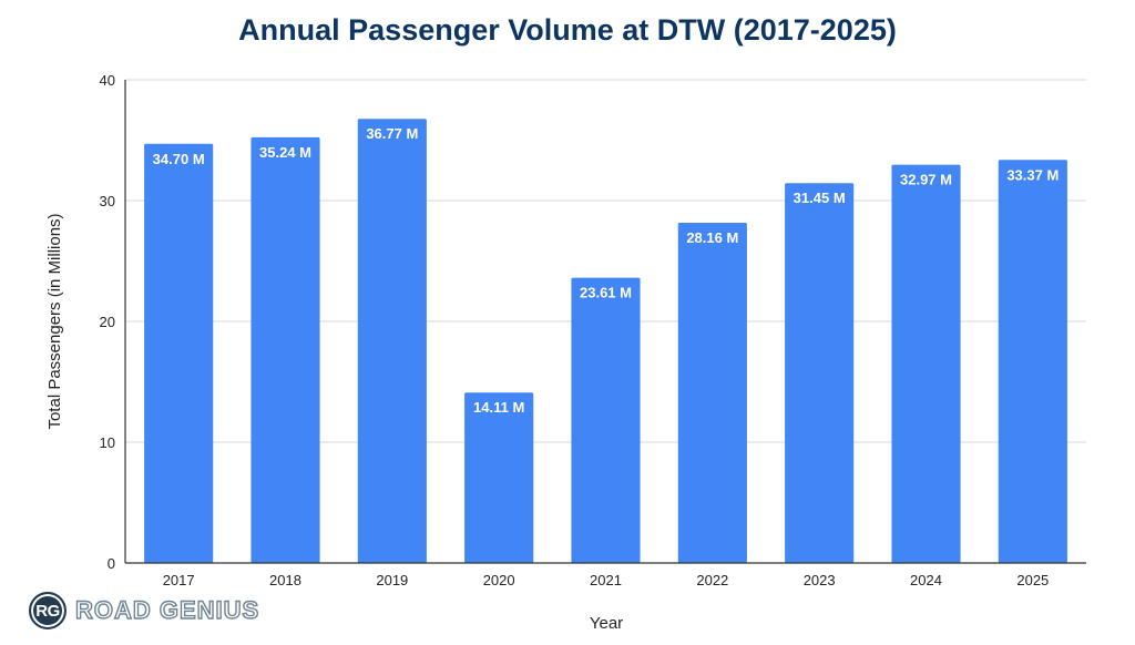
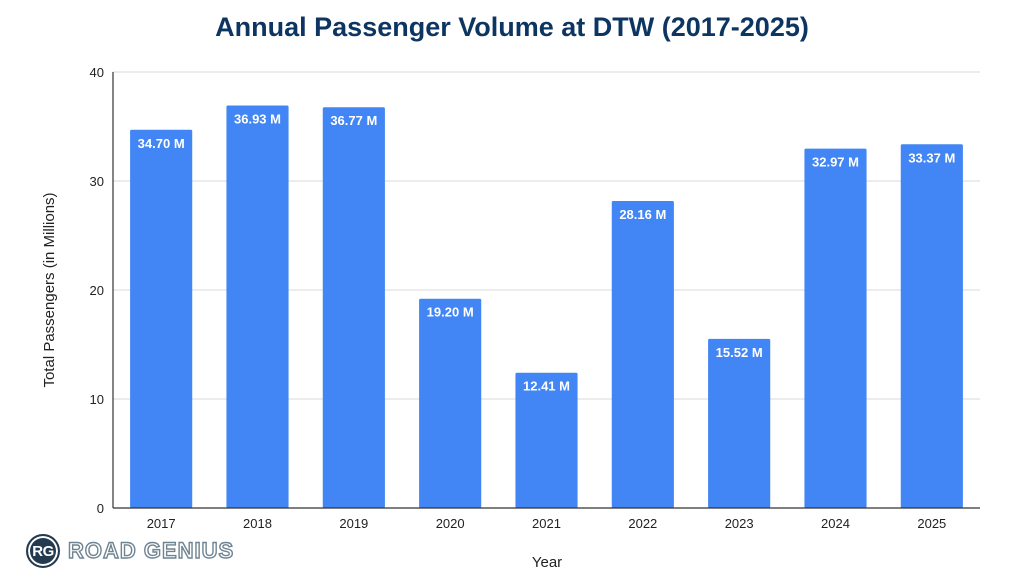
2018: 35.24 -> 36.93
2020: 14.11 -> 19.20
2021: 23.61 -> 12.41
2023: 31.45 -> 15.52
